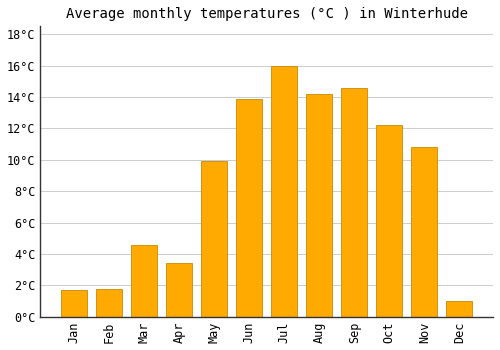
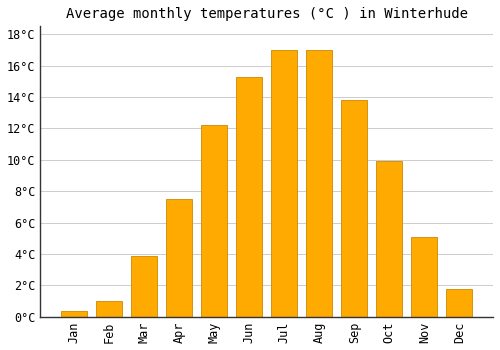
Jan: 1.7°C -> 0.4°C
Feb: 1.8°C -> 1.0°C
Mar: 4.6°C -> 3.9°C
Apr: 3.4°C -> 7.5°C
May: 9.9°C -> 12.2°C
Jun: 13.9°C -> 15.3°C
Jul: 16.0°C -> 17.0°C
Aug: 14.2°C -> 17.0°C
Sep: 14.6°C -> 13.8°C
Oct: 12.2°C -> 9.9°C
Nov: 10.8°C -> 5.1°C
Dec: 1.0°C -> 1.8°C
